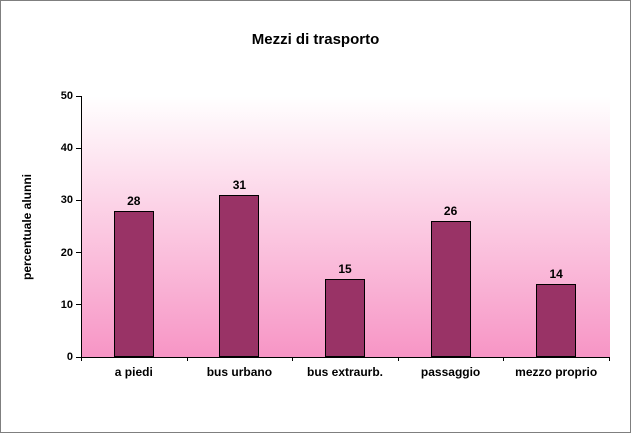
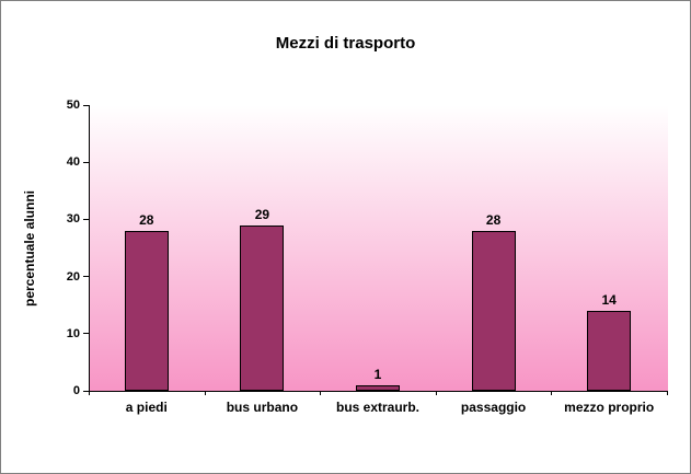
bus urbano: 31 -> 29
bus extraurb.: 15 -> 1
passaggio: 26 -> 28
